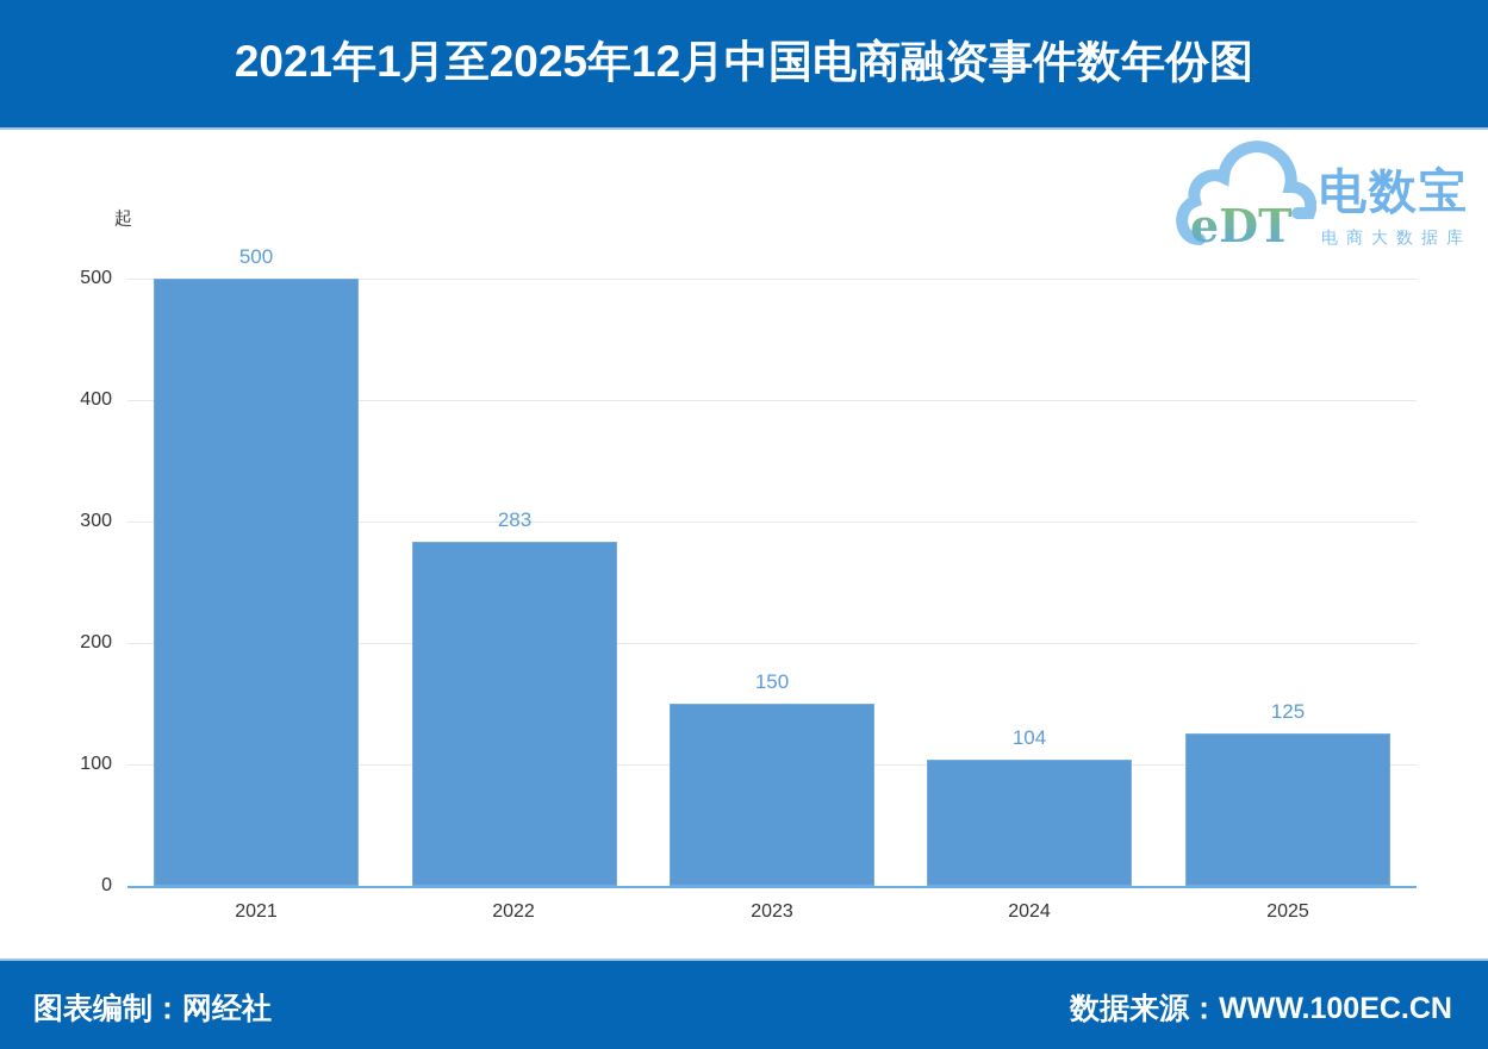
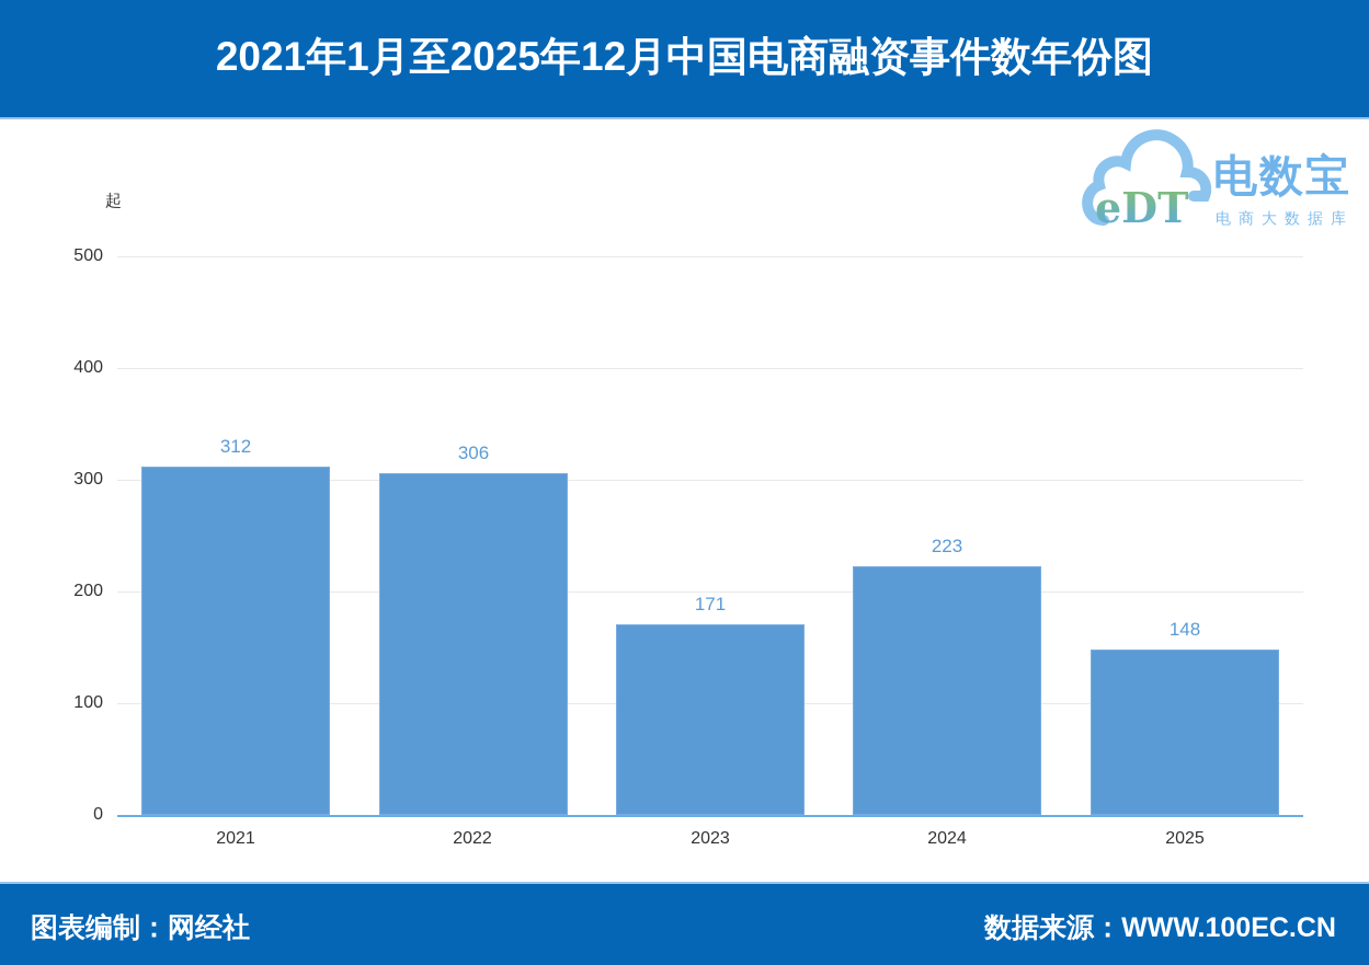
2021: 500 -> 312
2022: 283 -> 306
2023: 150 -> 171
2024: 104 -> 223
2025: 125 -> 148
